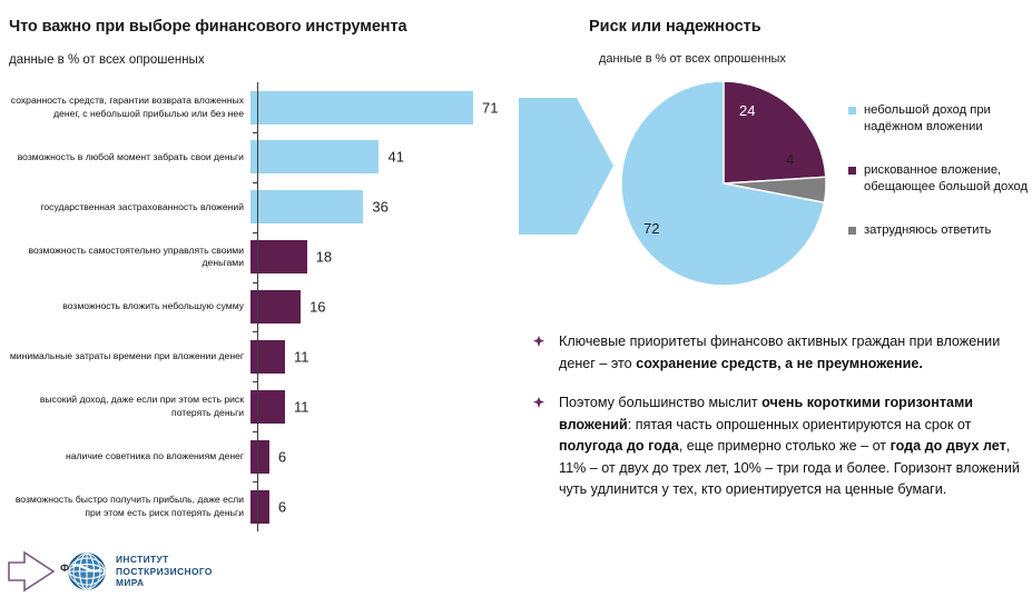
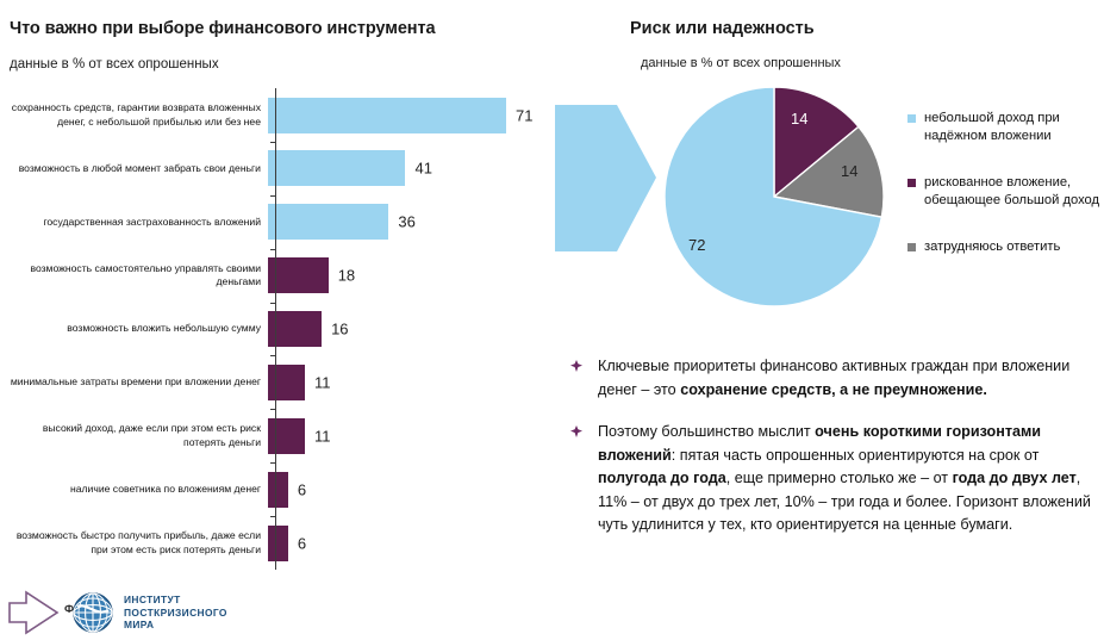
Риск или надежность/рискованное вложение, обещающее большой доход: 24 -> 14
Риск или надежность/затрудняюсь ответить: 4 -> 14
